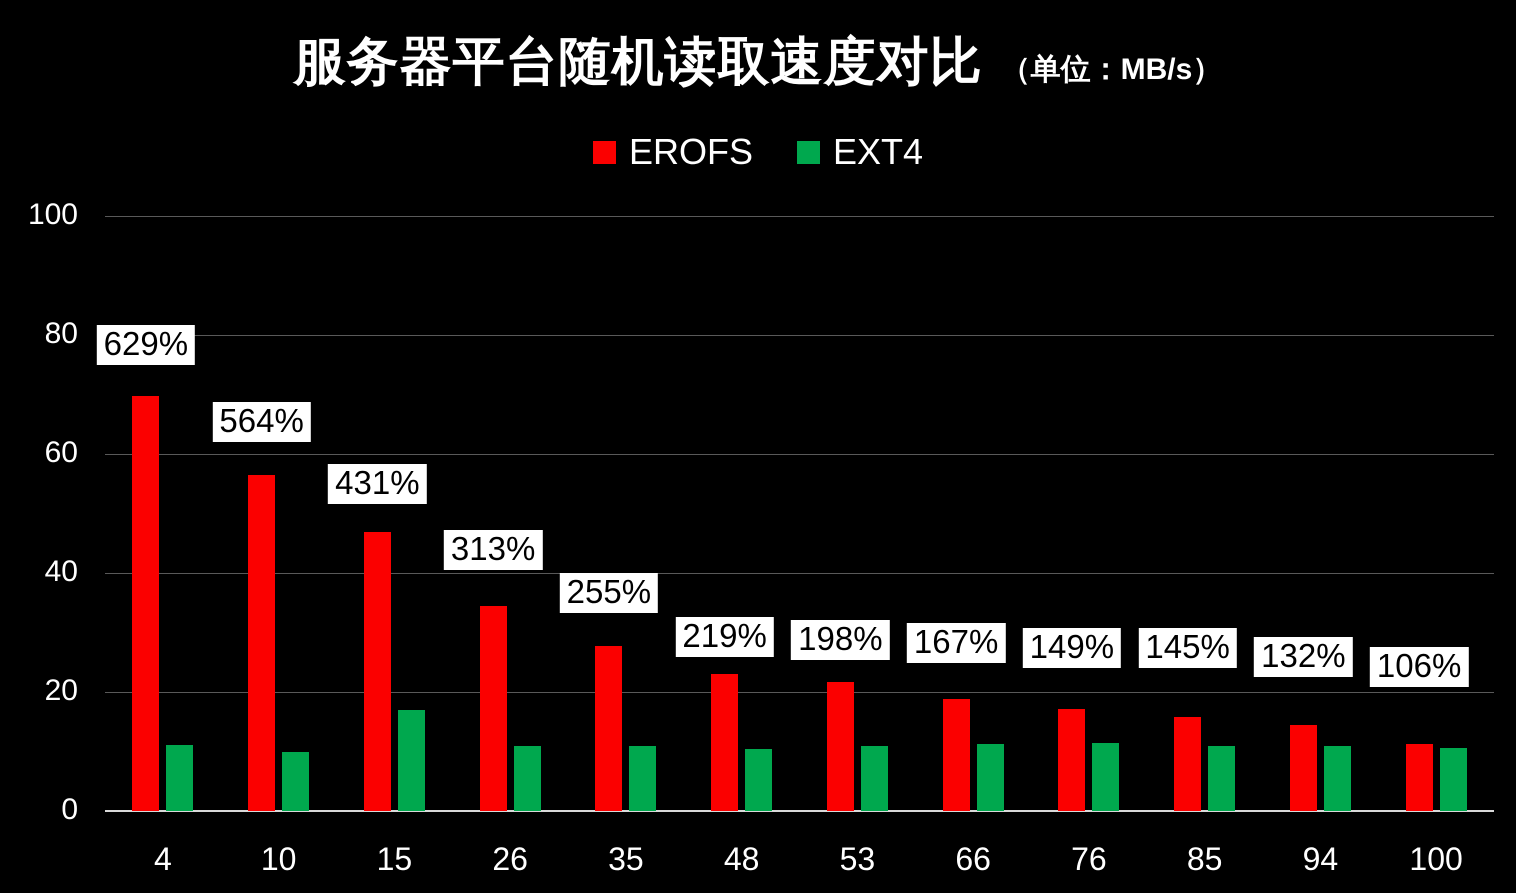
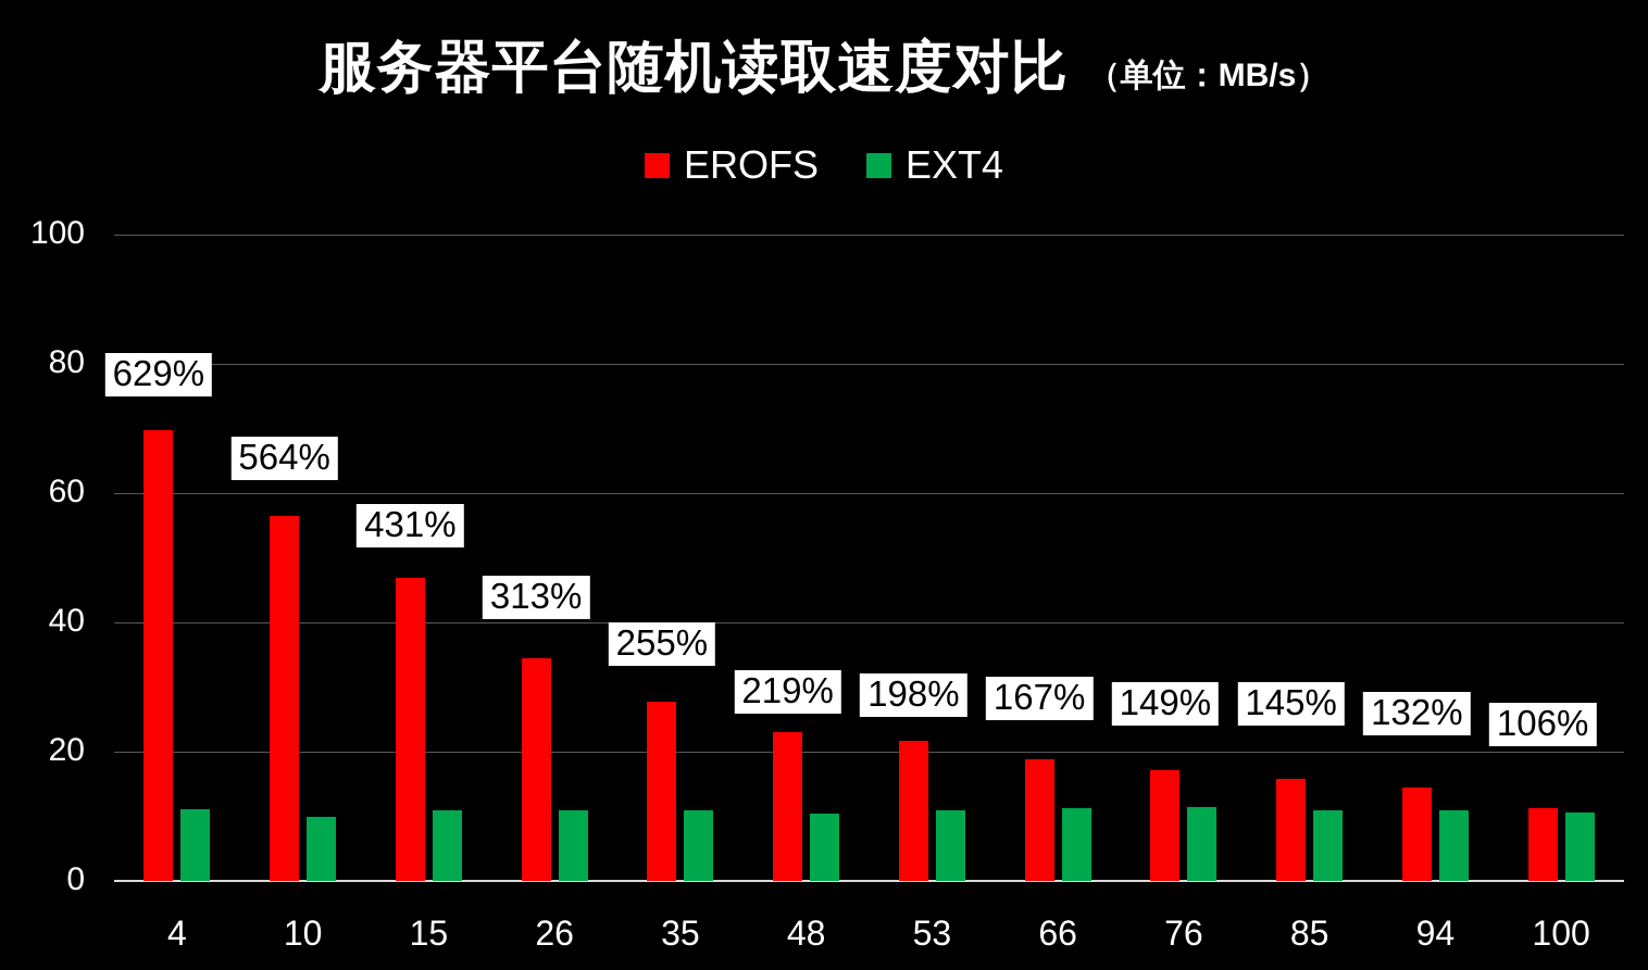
EXT4/15: 17 -> 11
